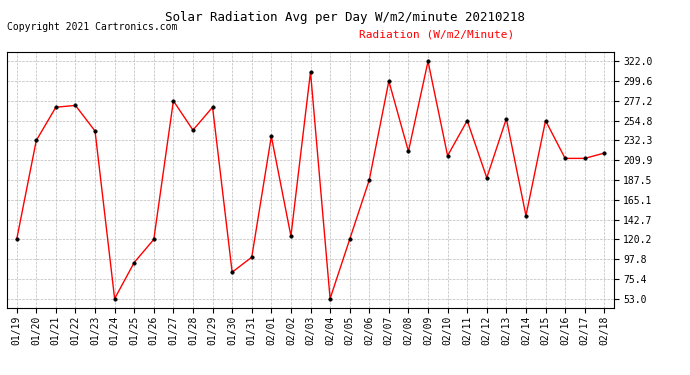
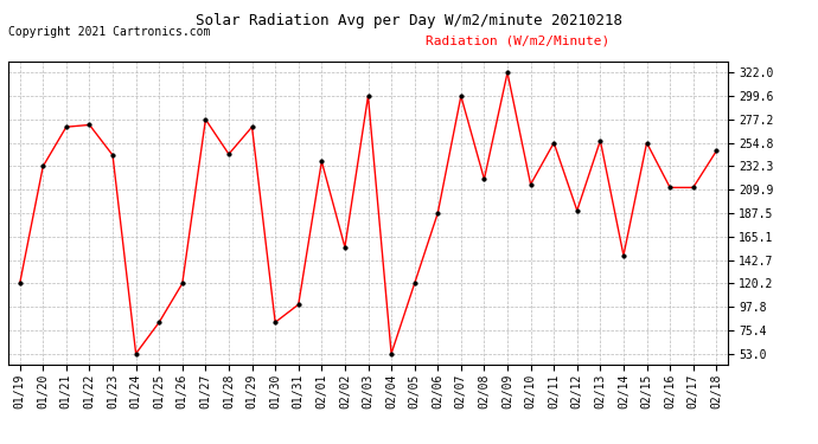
01/25: 94 -> 83
02/02: 124 -> 155
02/03: 310 -> 300
02/18: 218 -> 247
